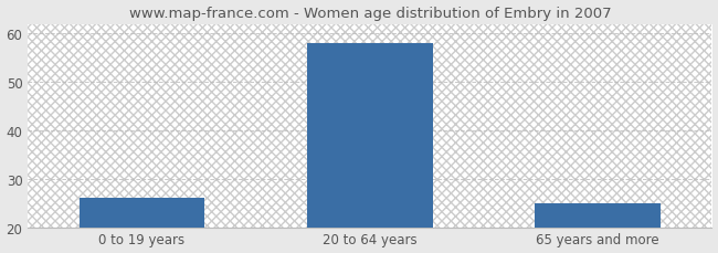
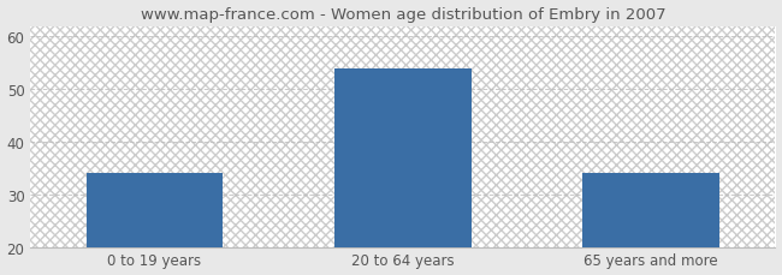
0 to 19 years: 26 -> 34
20 to 64 years: 58 -> 54
65 years and more: 25 -> 34
